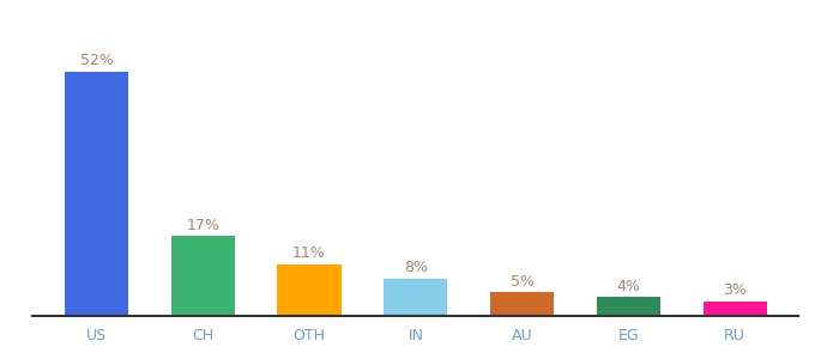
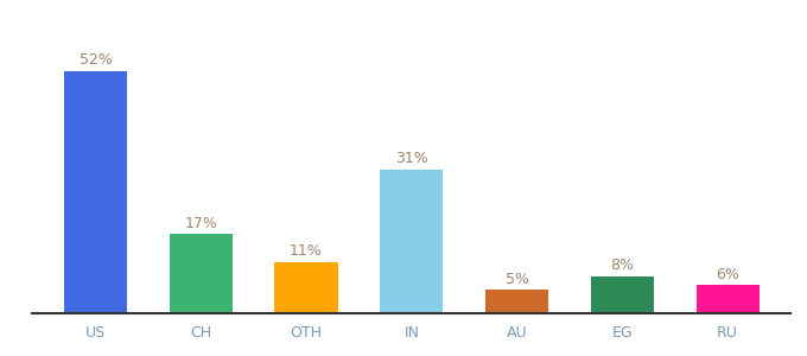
IN: 8% -> 31%
EG: 4% -> 8%
RU: 3% -> 6%
